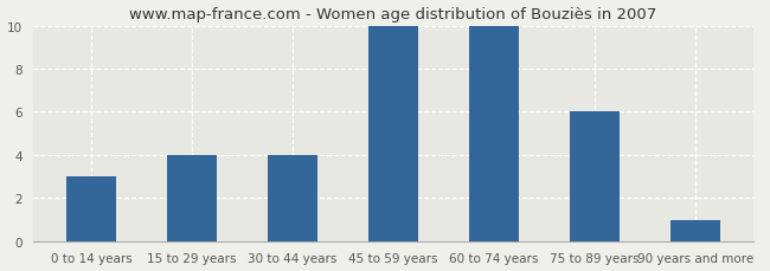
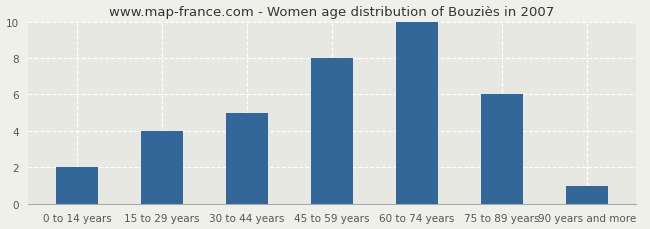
0 to 14 years: 3 -> 2
30 to 44 years: 4 -> 5
45 to 59 years: 10 -> 8
